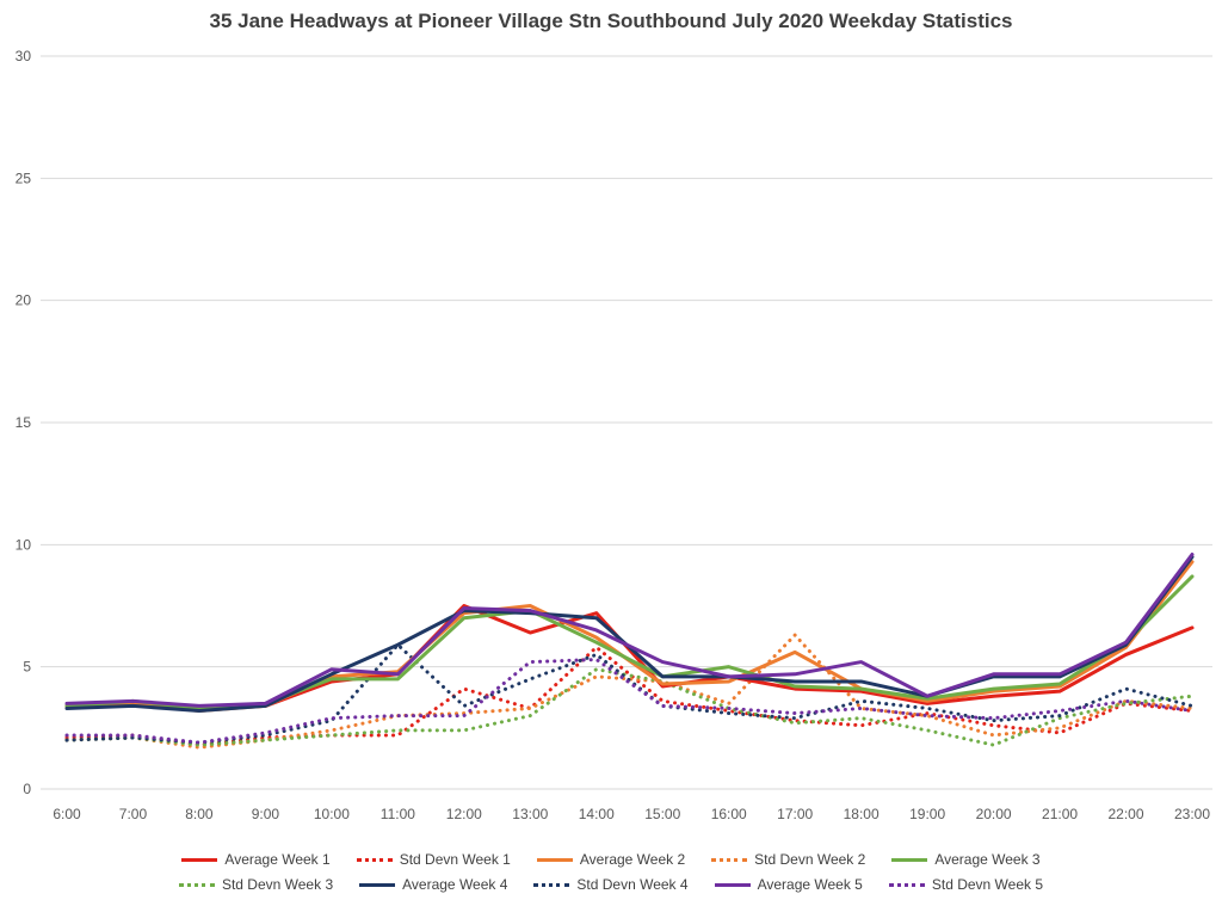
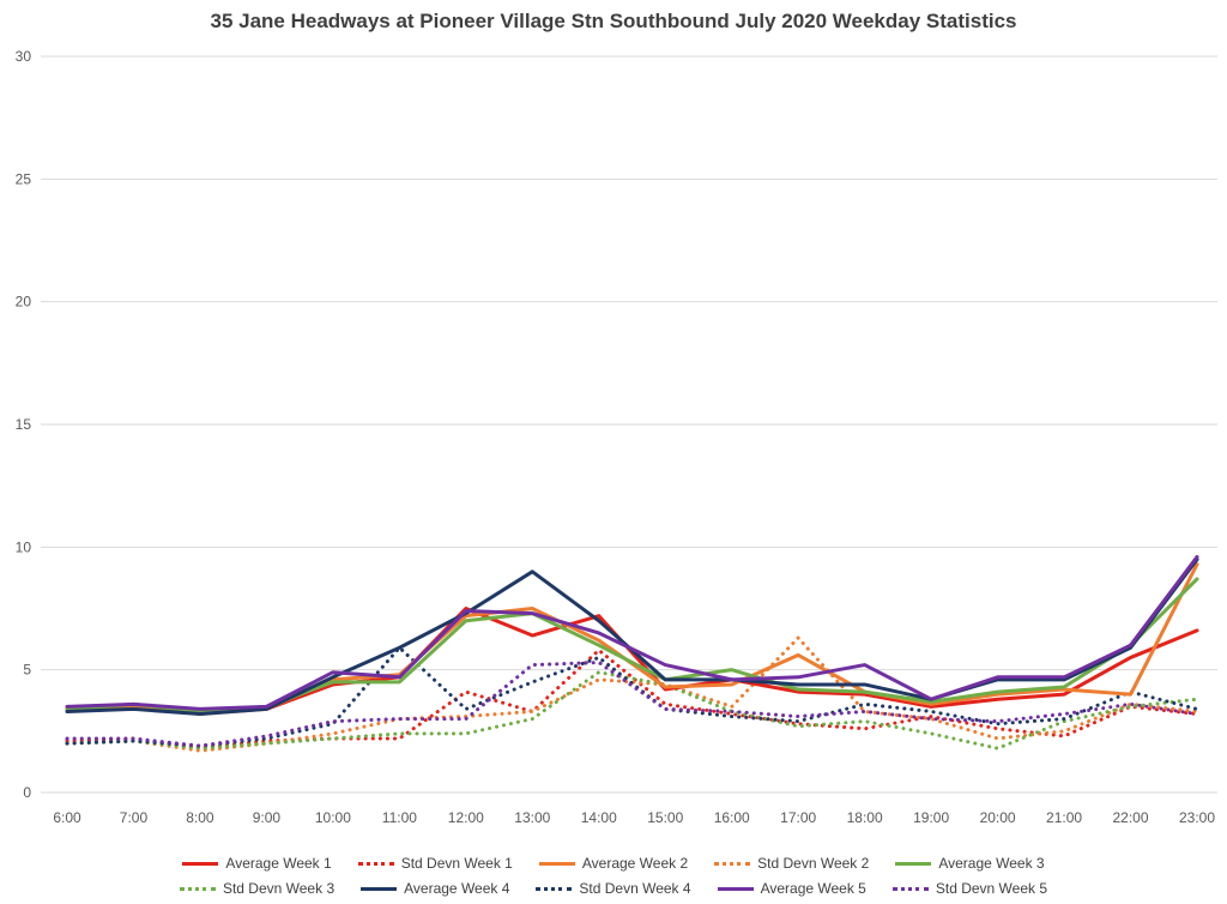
Average Week 4/13:00: 7.2 -> 9.0
Average Week 2/22:00: 5.8 -> 4.0
